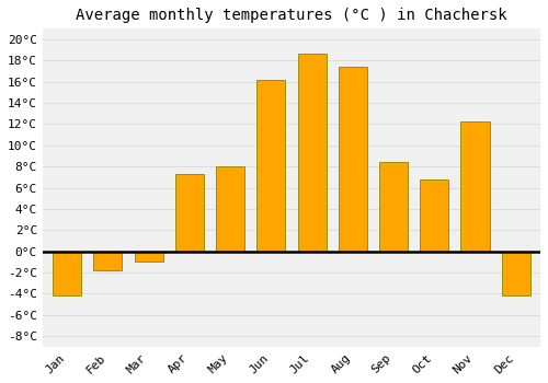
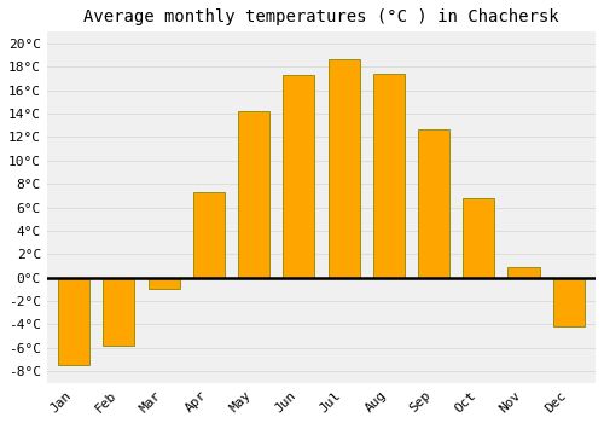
Jan: -4.2°C -> -7.5°C
Feb: -1.8°C -> -5.8°C
May: 8.0°C -> 14.2°C
Jun: 16.2°C -> 17.3°C
Sep: 8.4°C -> 12.7°C
Nov: 12.2°C -> 0.9°C
